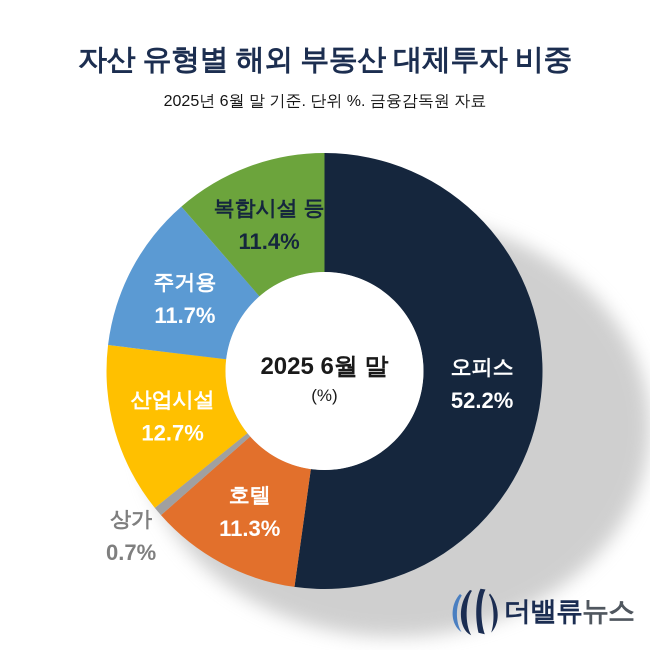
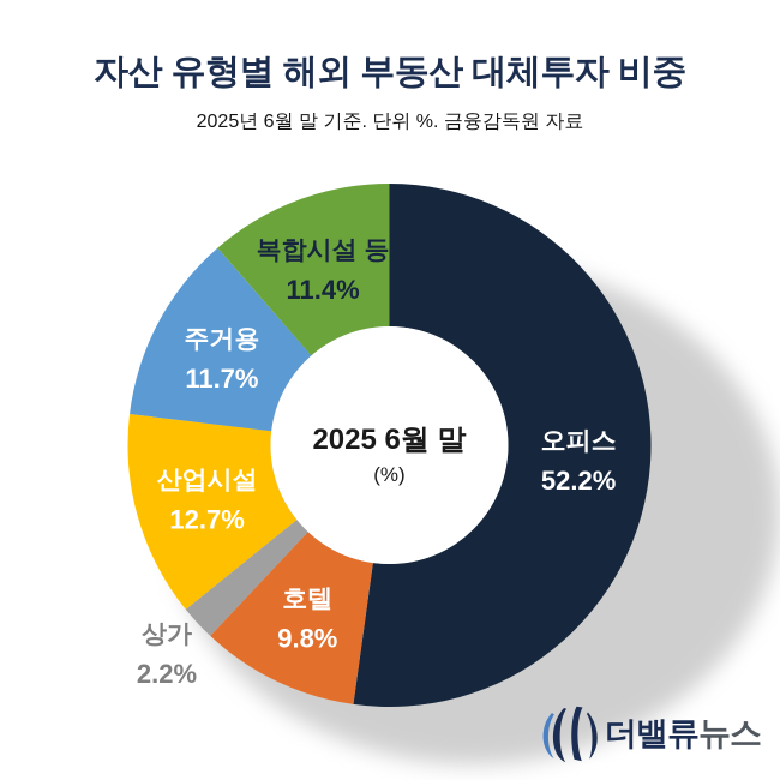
호텔: 11.3% -> 9.8%
상가: 0.7% -> 2.2%
